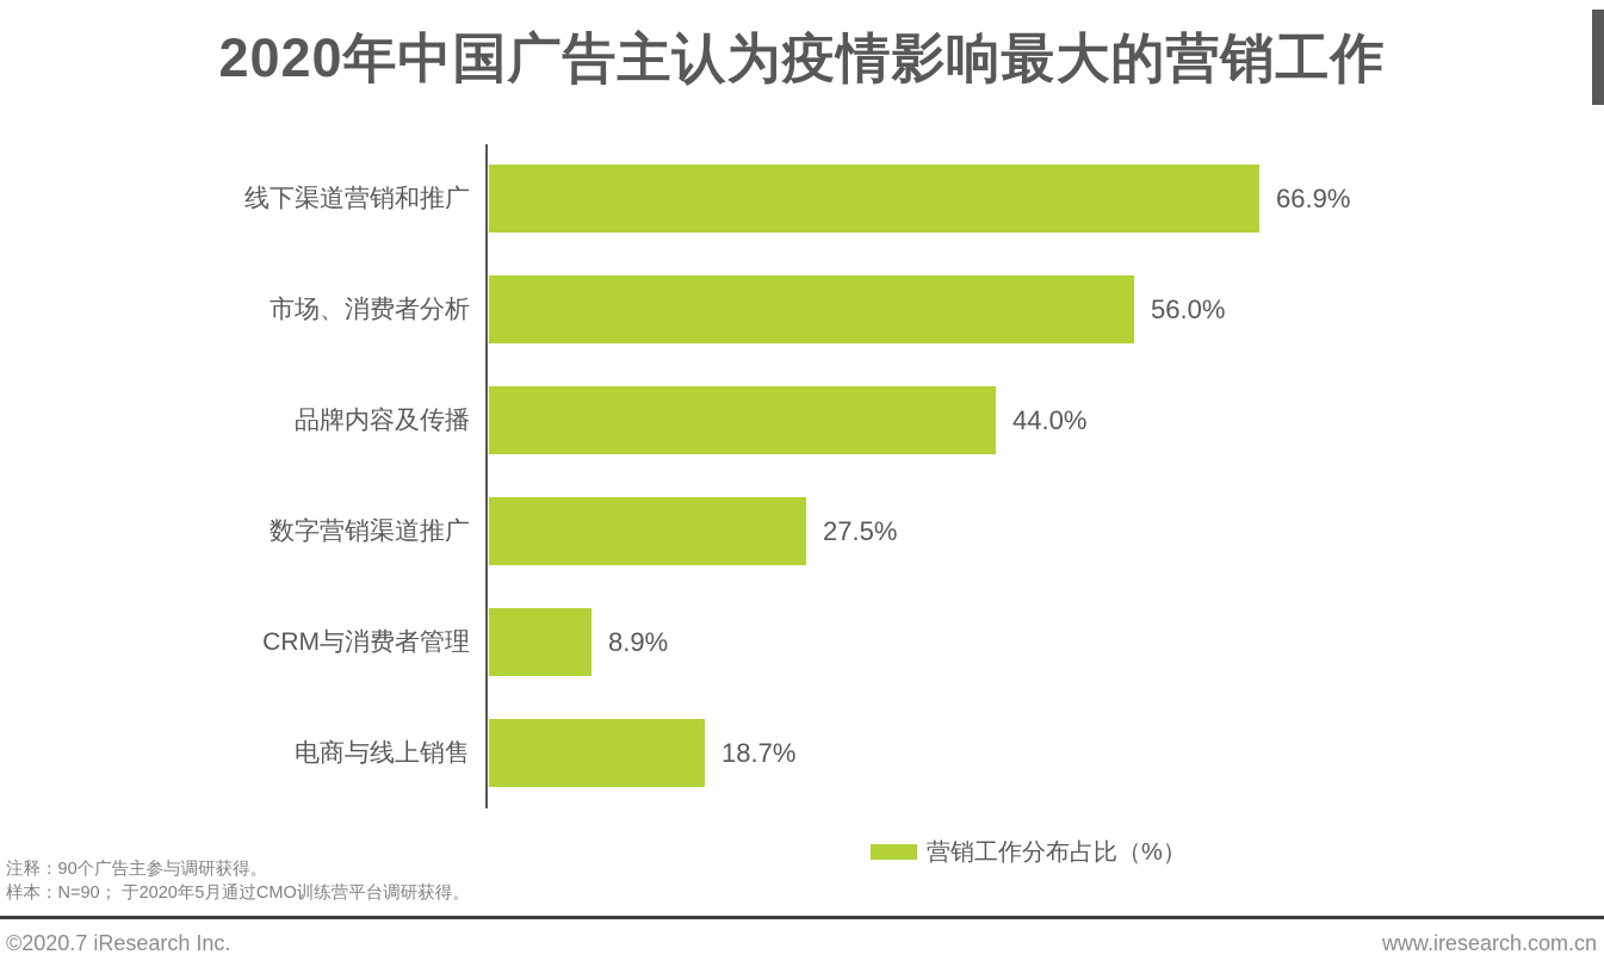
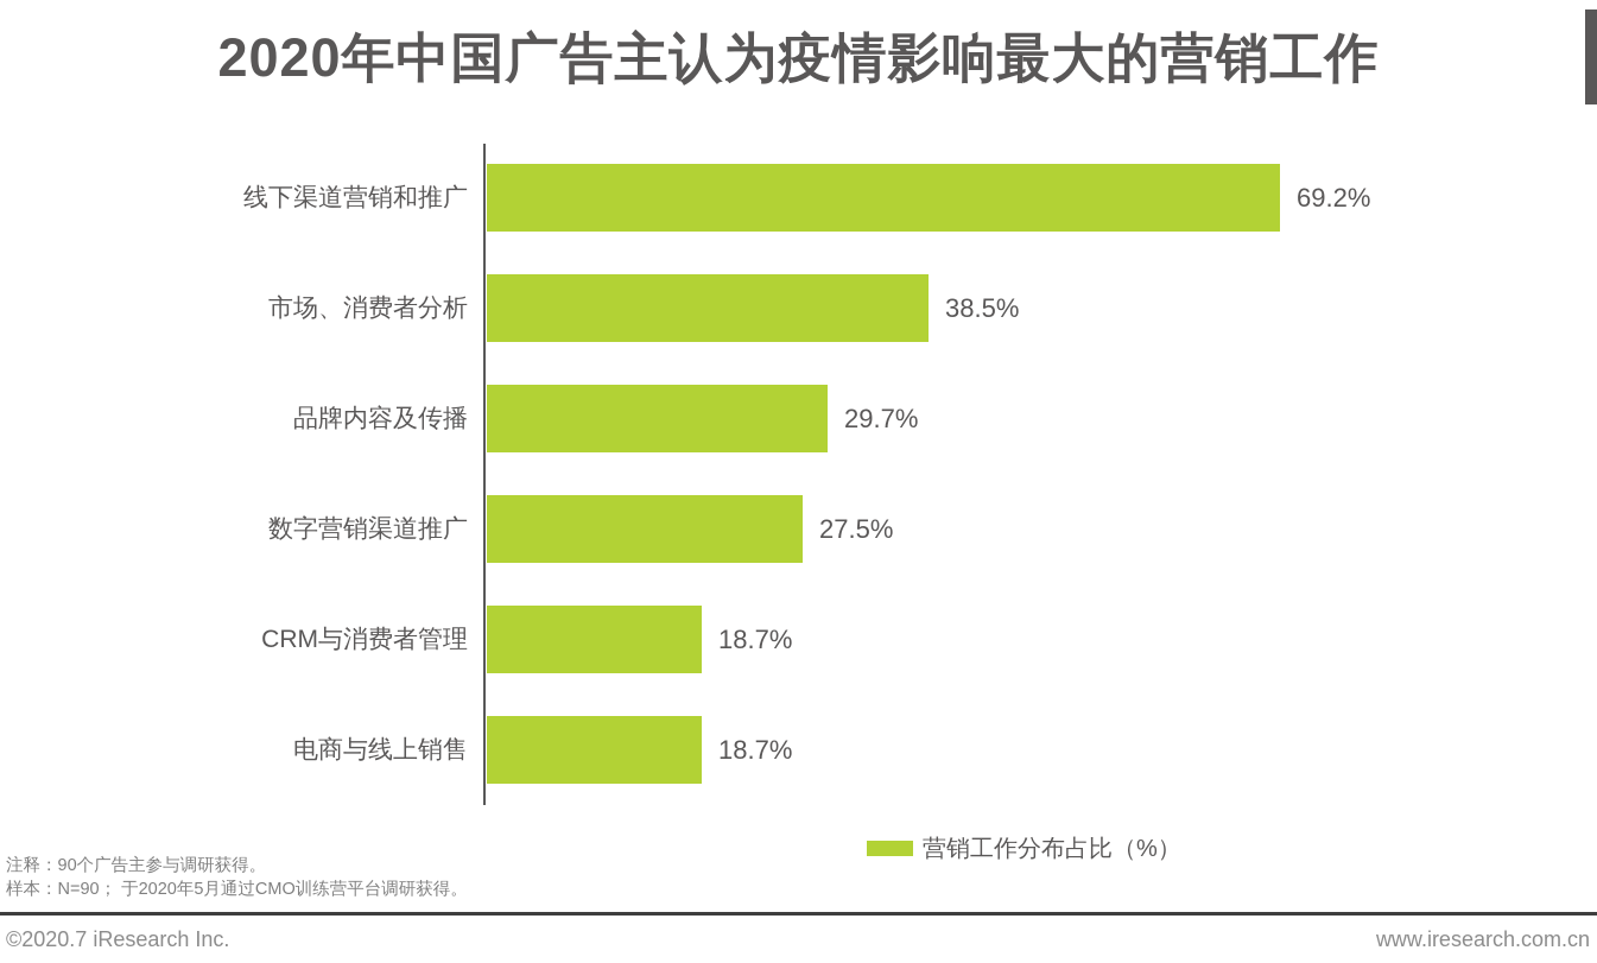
线下渠道营销和推广: 66.9% -> 69.2%
市场、消费者分析: 56.0% -> 38.5%
品牌内容及传播: 44.0% -> 29.7%
CRM与消费者管理: 8.9% -> 18.7%
